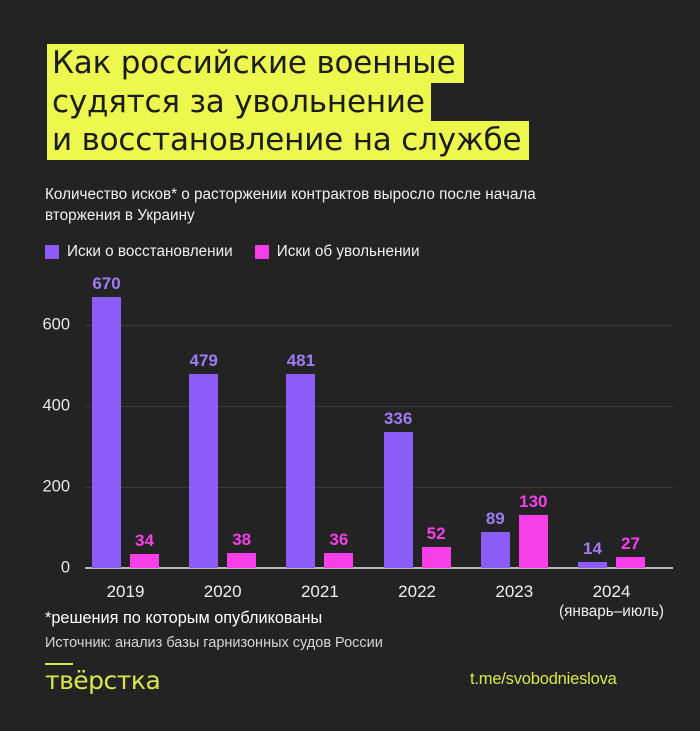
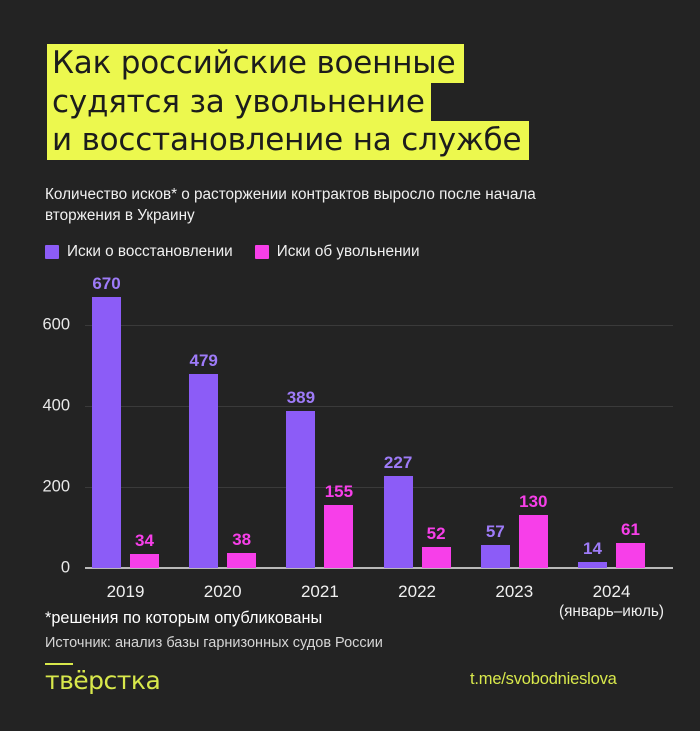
Иски о восстановлении/2021: 481 -> 389
Иски об увольнении/2021: 36 -> 155
Иски о восстановлении/2022: 336 -> 227
Иски о восстановлении/2023: 89 -> 57
Иски об увольнении/2024: 27 -> 61
